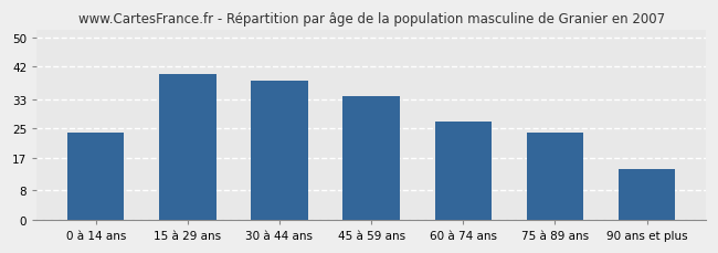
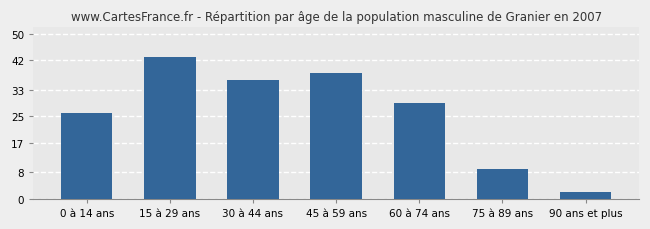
0 à 14 ans: 24 -> 26
15 à 29 ans: 40 -> 43
30 à 44 ans: 38 -> 36
45 à 59 ans: 34 -> 38
60 à 74 ans: 27 -> 29
75 à 89 ans: 24 -> 9
90 ans et plus: 14 -> 2
